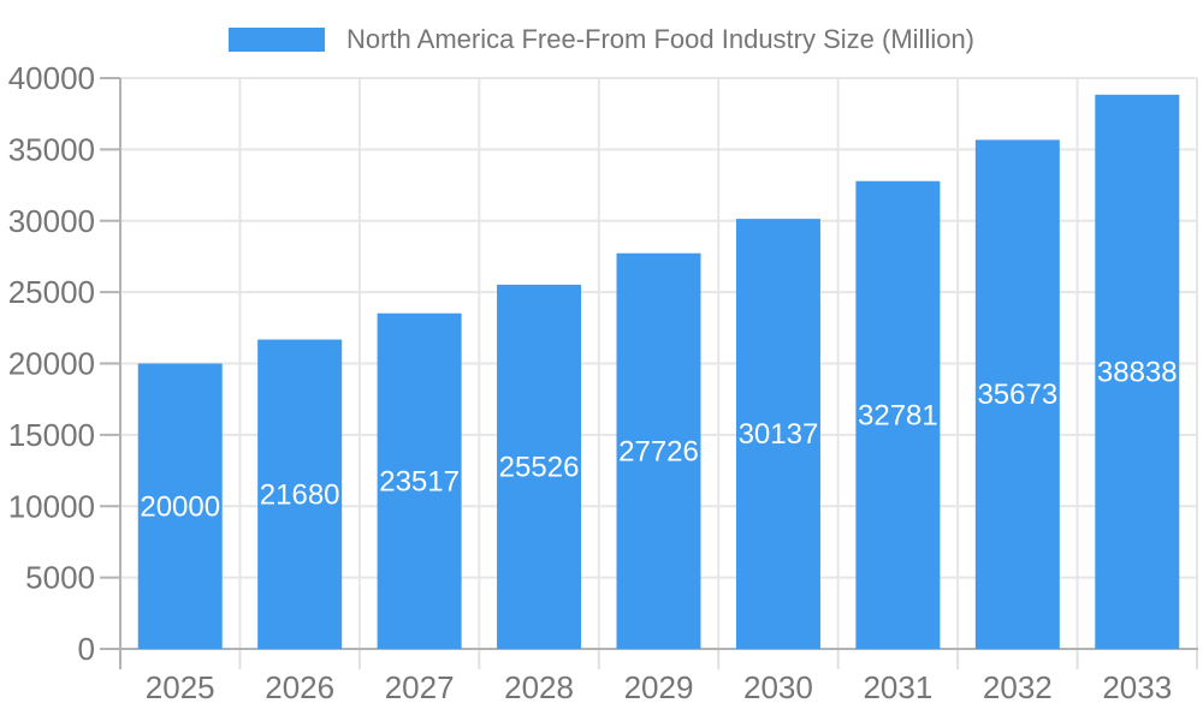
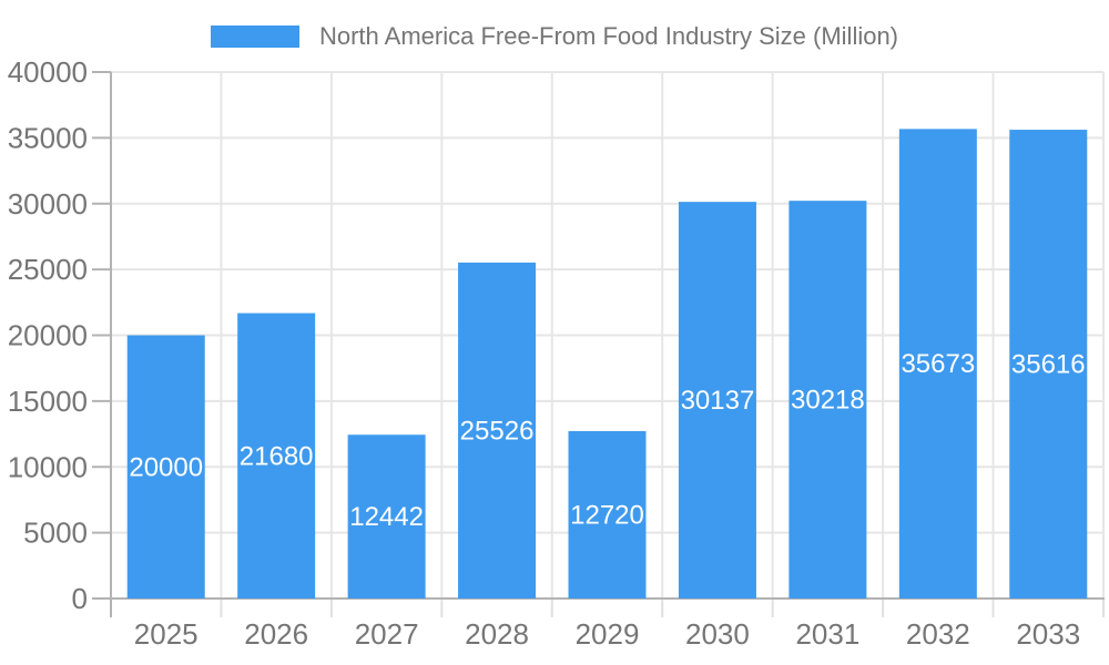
2027: 23517 -> 12442
2029: 27726 -> 12720
2031: 32781 -> 30218
2033: 38838 -> 35616
